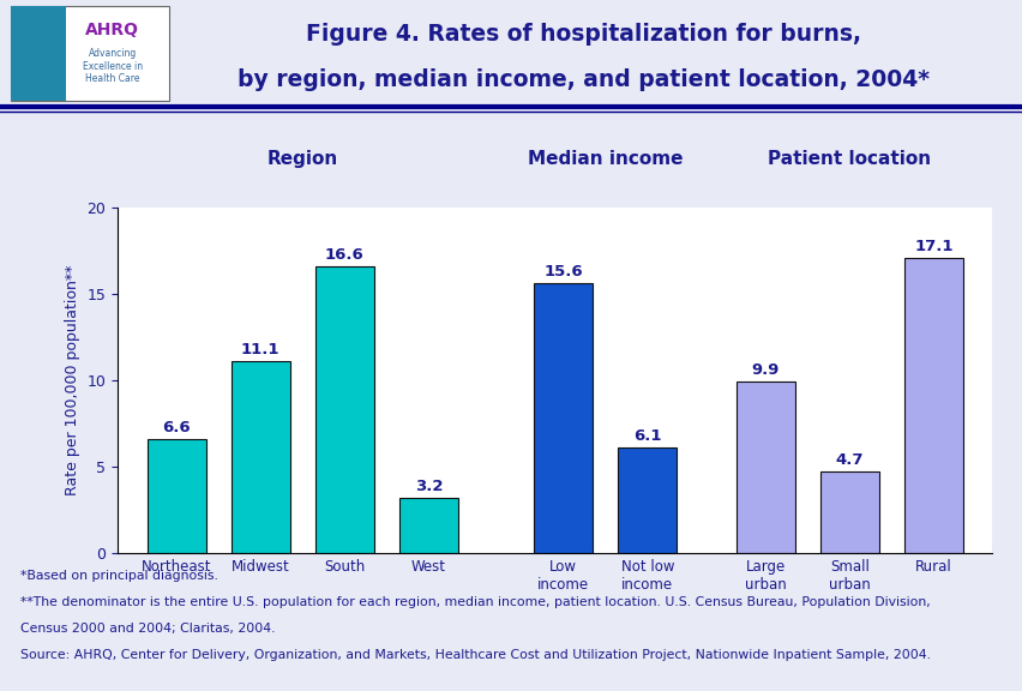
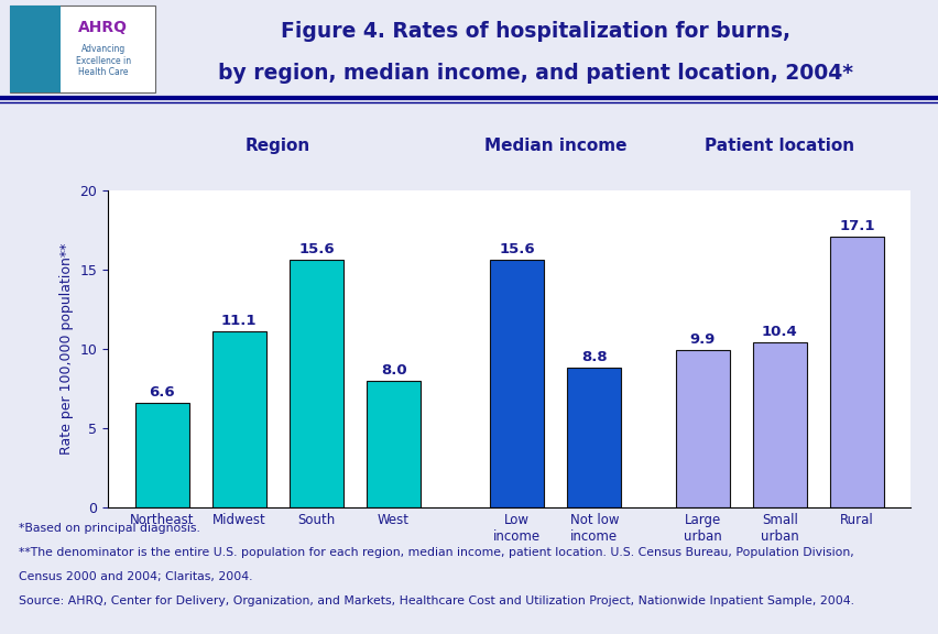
South: 16.6 -> 15.6
West: 3.2 -> 8.0
Not low income: 6.1 -> 8.8
Small urban: 4.7 -> 10.4
